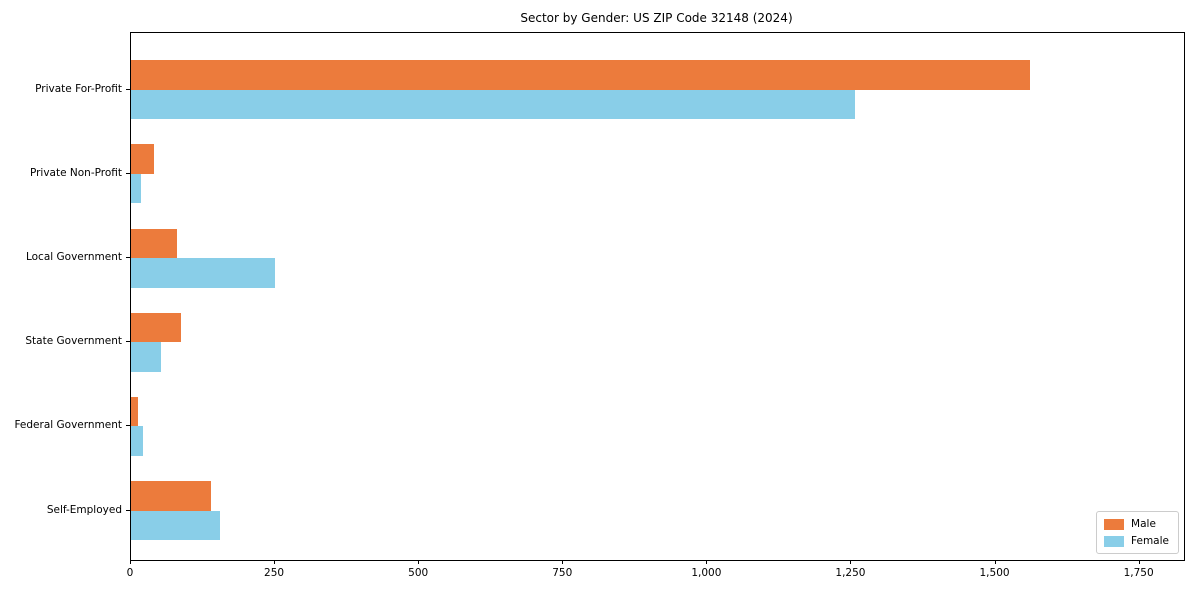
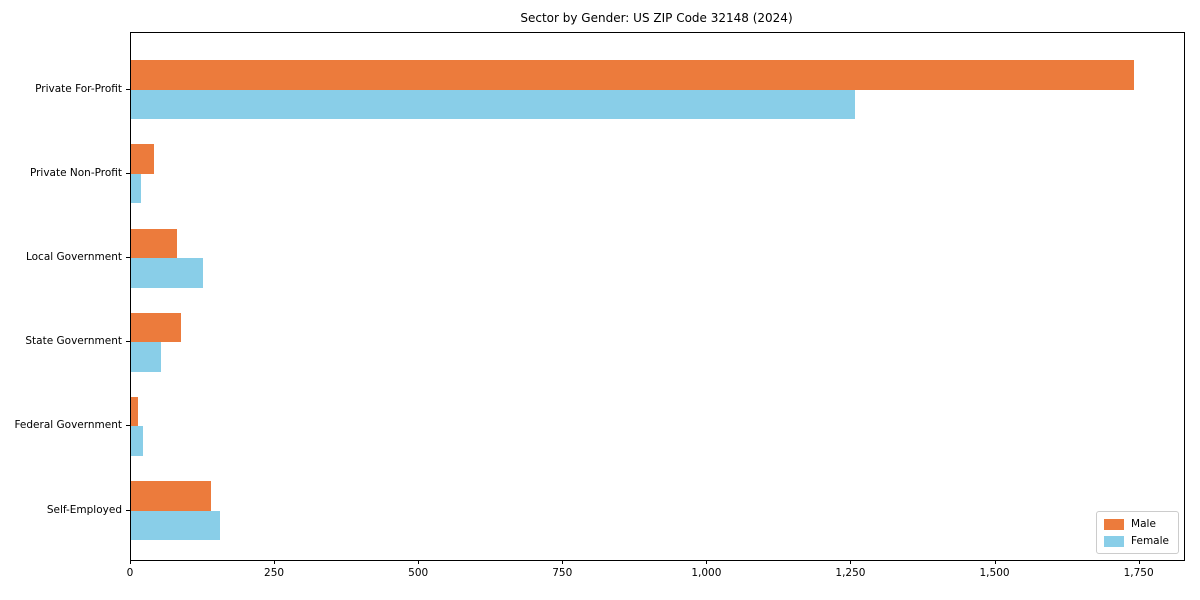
Male/Private For-Profit: 1560 -> 1740
Female/Local Government: 250 -> 120
